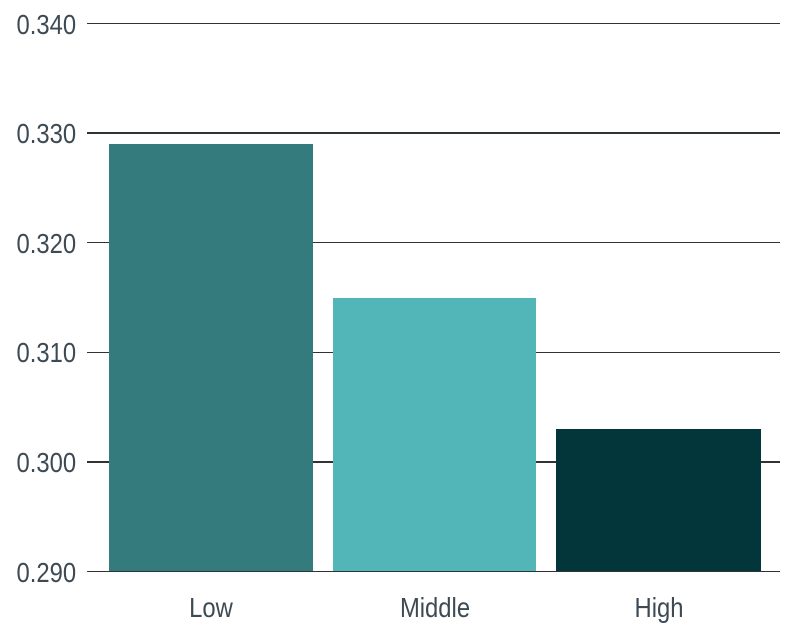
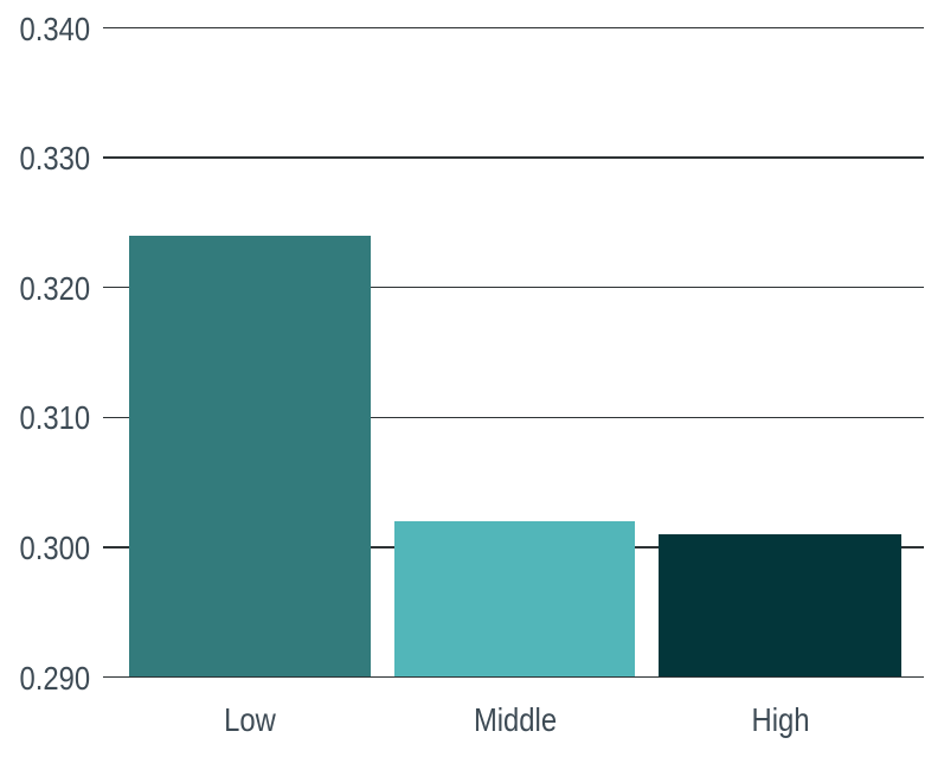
Low: 0.329 -> 0.324
Middle: 0.315 -> 0.302
High: 0.303 -> 0.301
